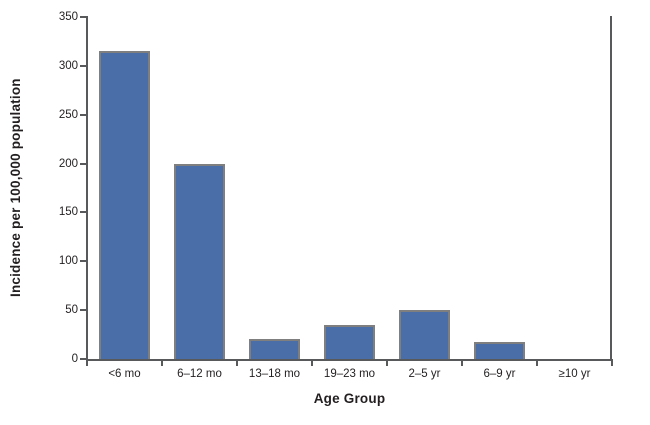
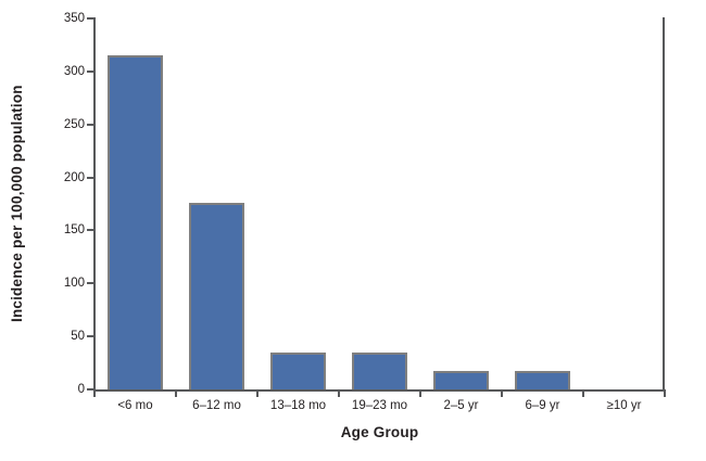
6–12 mo: 200 -> 180
13–18 mo: 20 -> 40
2–5 yr: 50 -> 20
